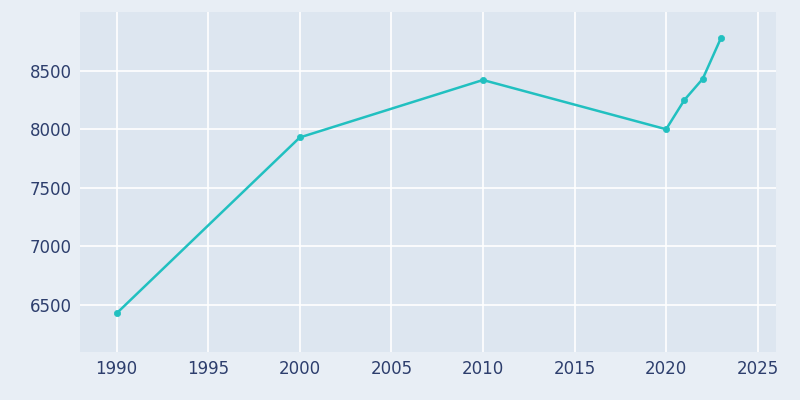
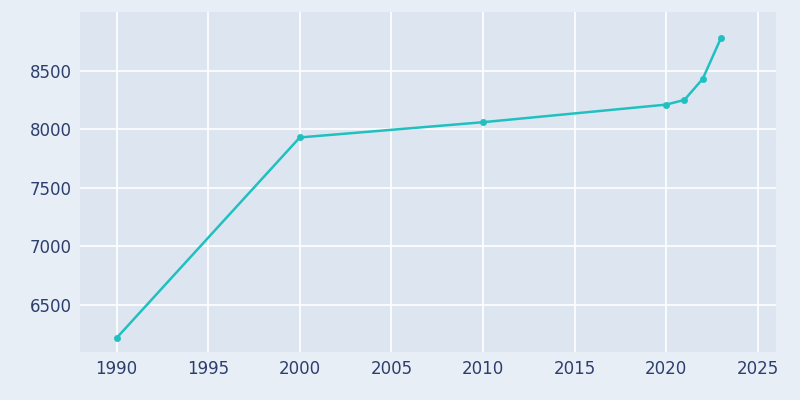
1990: 6430 -> 6220
2010: 8420 -> 8060
2020: 8000 -> 8210
